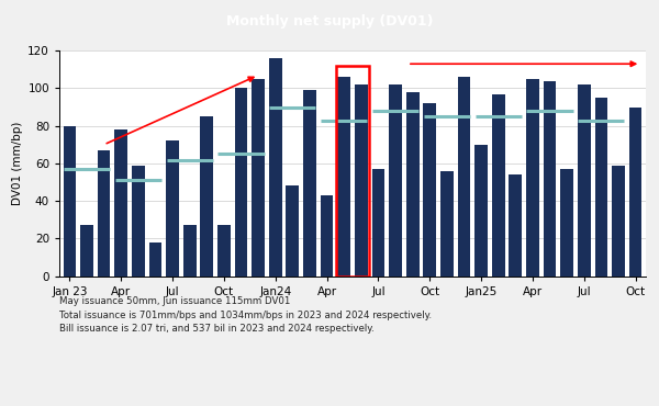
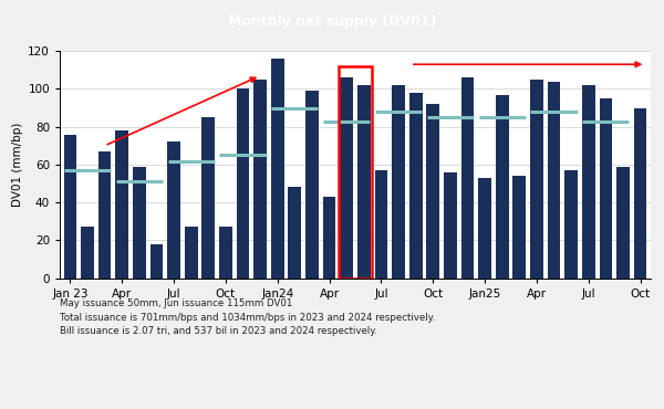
Jan 23: 80 -> 76
Jan25: 70 -> 53
